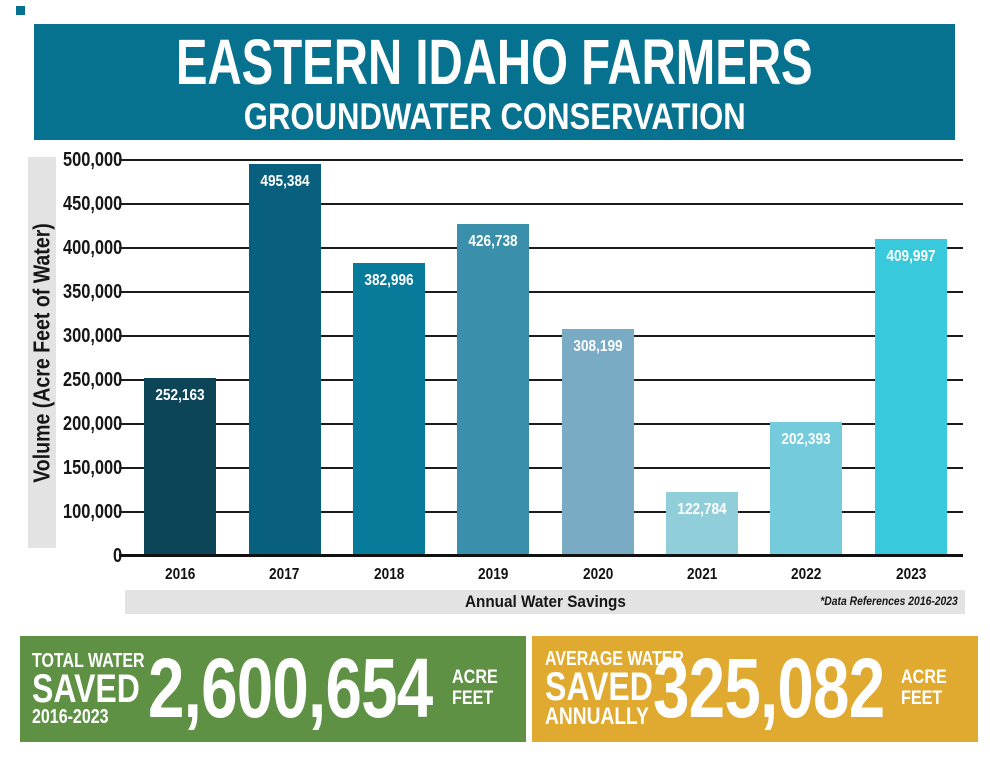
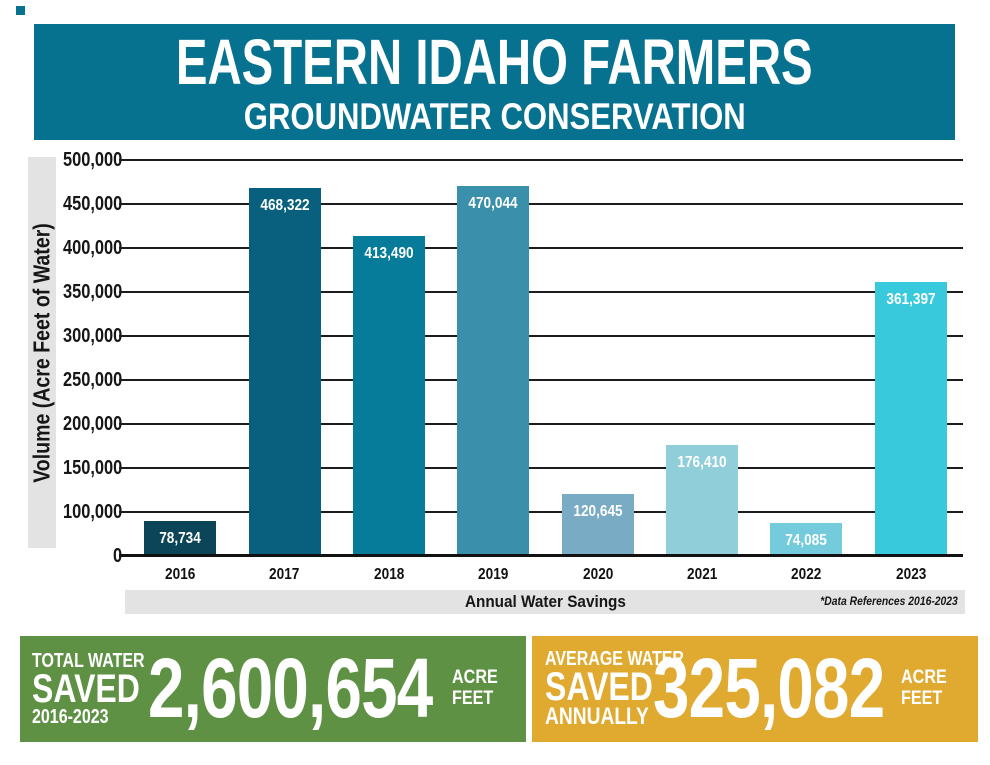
2016: 252,163 -> 78,734
2017: 495,384 -> 468,322
2018: 382,996 -> 413,490
2019: 426,738 -> 470,044
2020: 308,199 -> 120,645
2021: 122,784 -> 176,410
2022: 202,393 -> 74,085
2023: 409,997 -> 361,397
